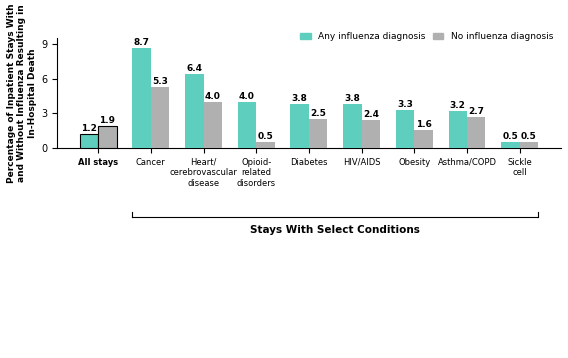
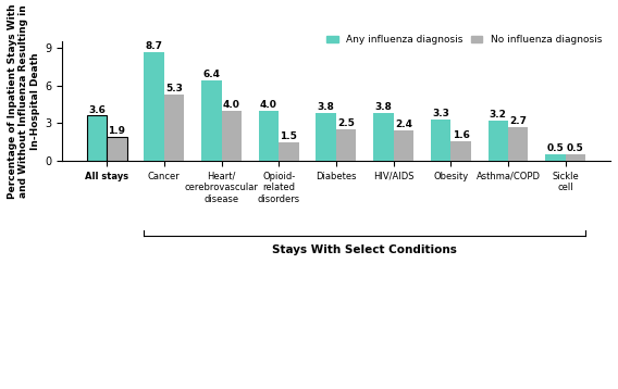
Any influenza diagnosis/All stays: 1.2 -> 3.6
No influenza diagnosis/Opioid- related disorders: 0.5 -> 1.5
